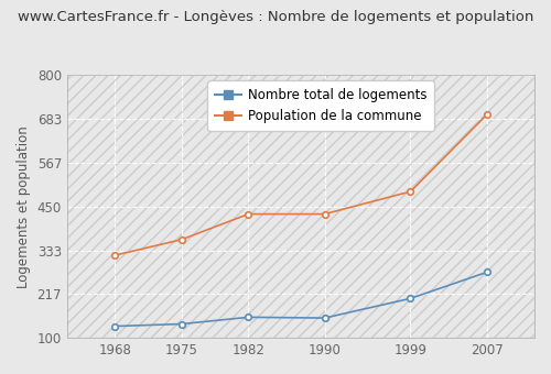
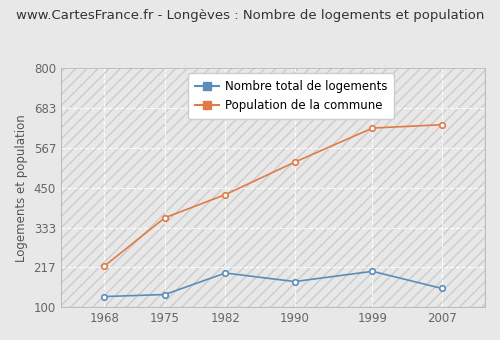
Population de la commune/1968: 320 -> 220
Nombre total de logements/1982: 155 -> 200
Nombre total de logements/1990: 153 -> 175
Population de la commune/1990: 430 -> 525
Population de la commune/1999: 490 -> 625
Nombre total de logements/2007: 275 -> 155
Population de la commune/2007: 695 -> 635
